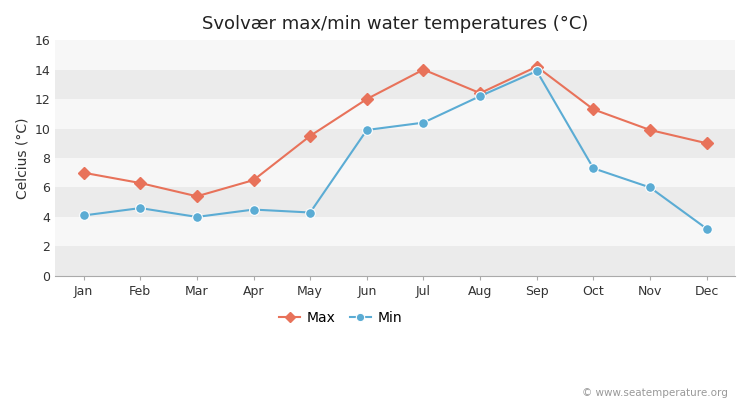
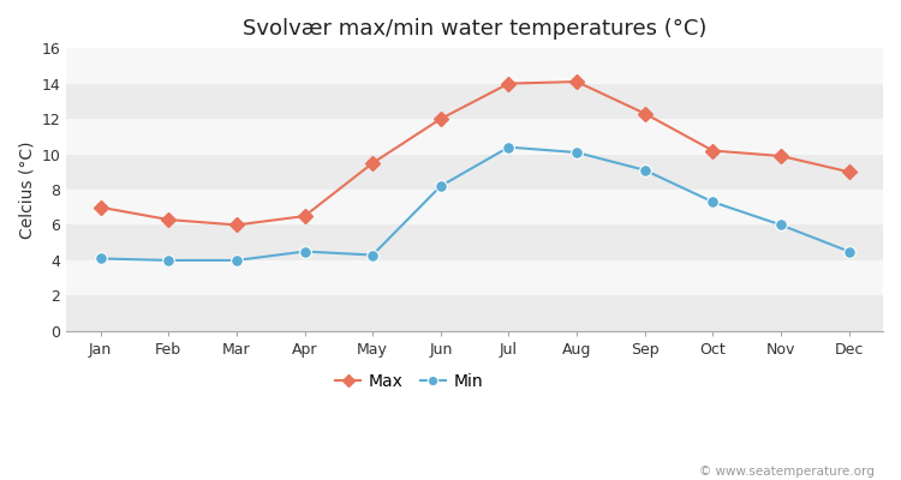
Min/Feb: 4.6 -> 4.0
Max/Mar: 5.4 -> 6.0
Min/Jun: 9.9 -> 8.2
Max/Aug: 12.4 -> 14.1
Min/Aug: 12.2 -> 10.1
Max/Sep: 14.2 -> 12.3
Min/Sep: 13.9 -> 9.1
Max/Oct: 11.3 -> 10.2
Min/Dec: 3.2 -> 4.5
